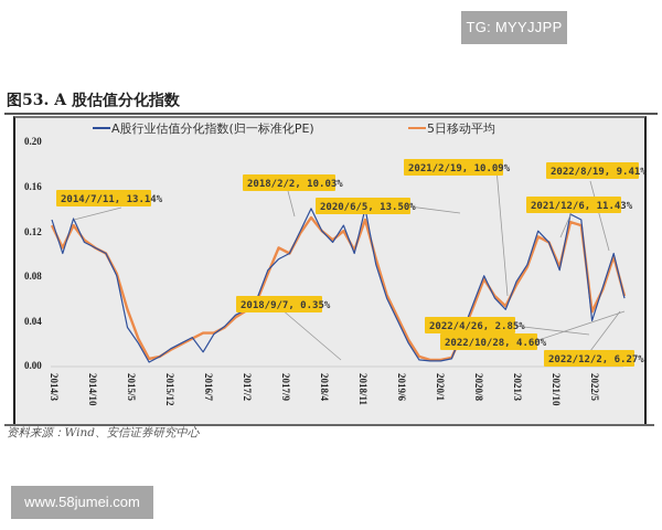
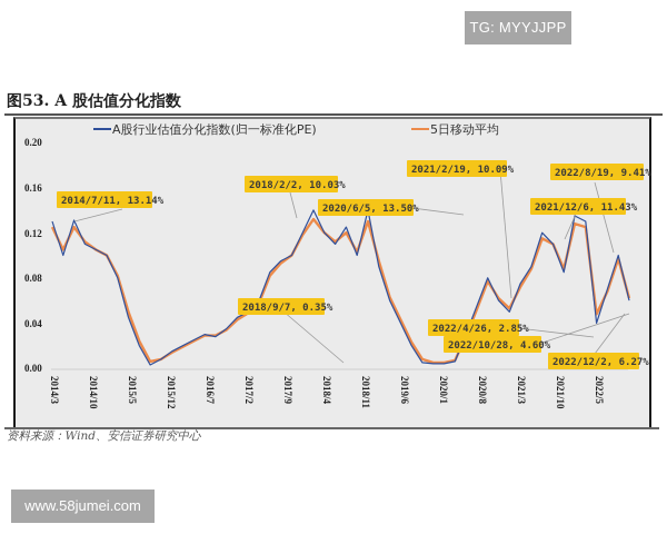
A股行业估值分化指数(归一标准化PE)/2015/5: 0.034 -> 0.045
A股行业估值分化指数(归一标准化PE)/2016/7: 0.012 -> 0.030
5日移动平均/2017/9: 0.105 -> 0.093
